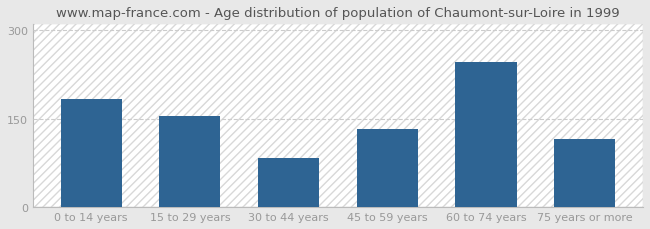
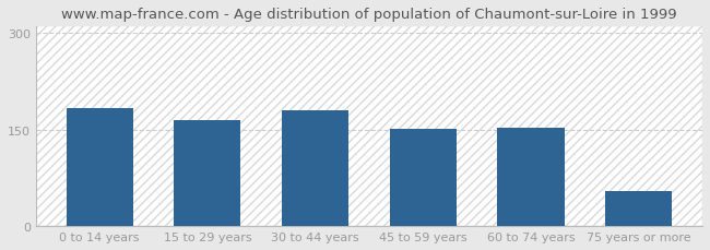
15 to 29 years: 154 -> 164
30 to 44 years: 84 -> 180
45 to 59 years: 132 -> 152
60 to 74 years: 246 -> 153
75 years or more: 116 -> 55
